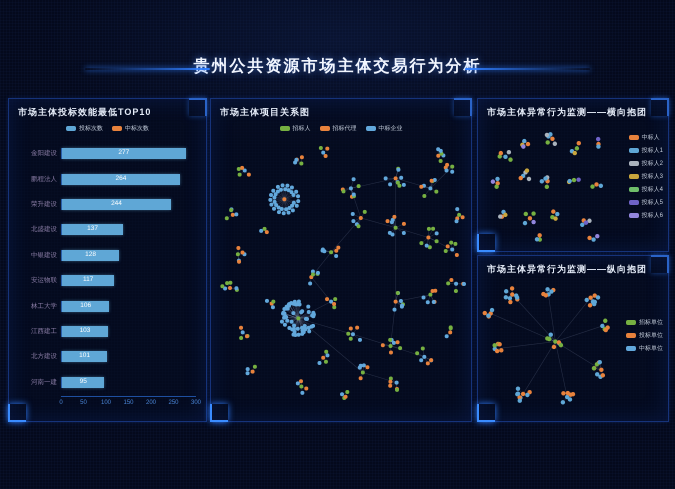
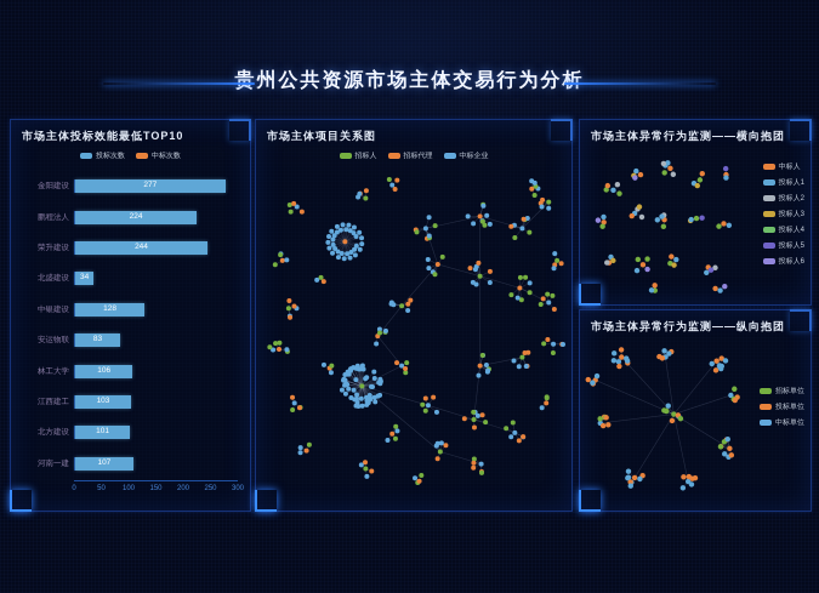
市场主体投标效能最低TOP10/鹏程法人: 264 -> 224
市场主体投标效能最低TOP10/北盛建设: 137 -> 34
市场主体投标效能最低TOP10/安运物联: 117 -> 83
市场主体投标效能最低TOP10/河南一建: 95 -> 107
